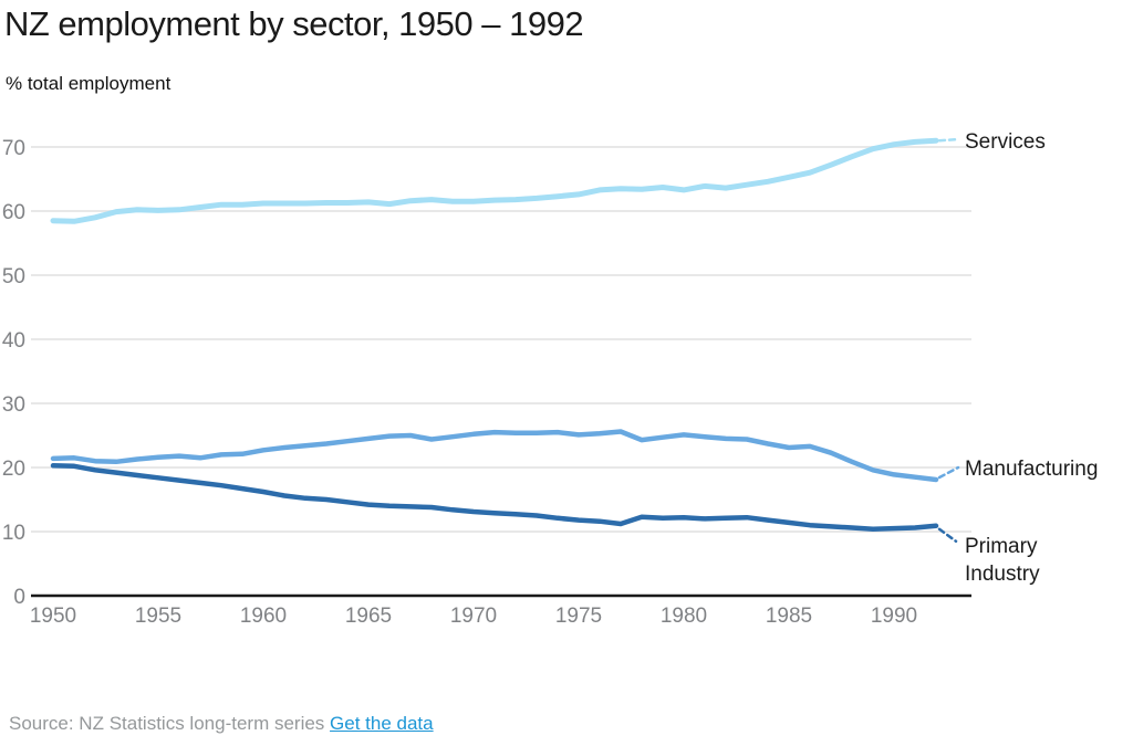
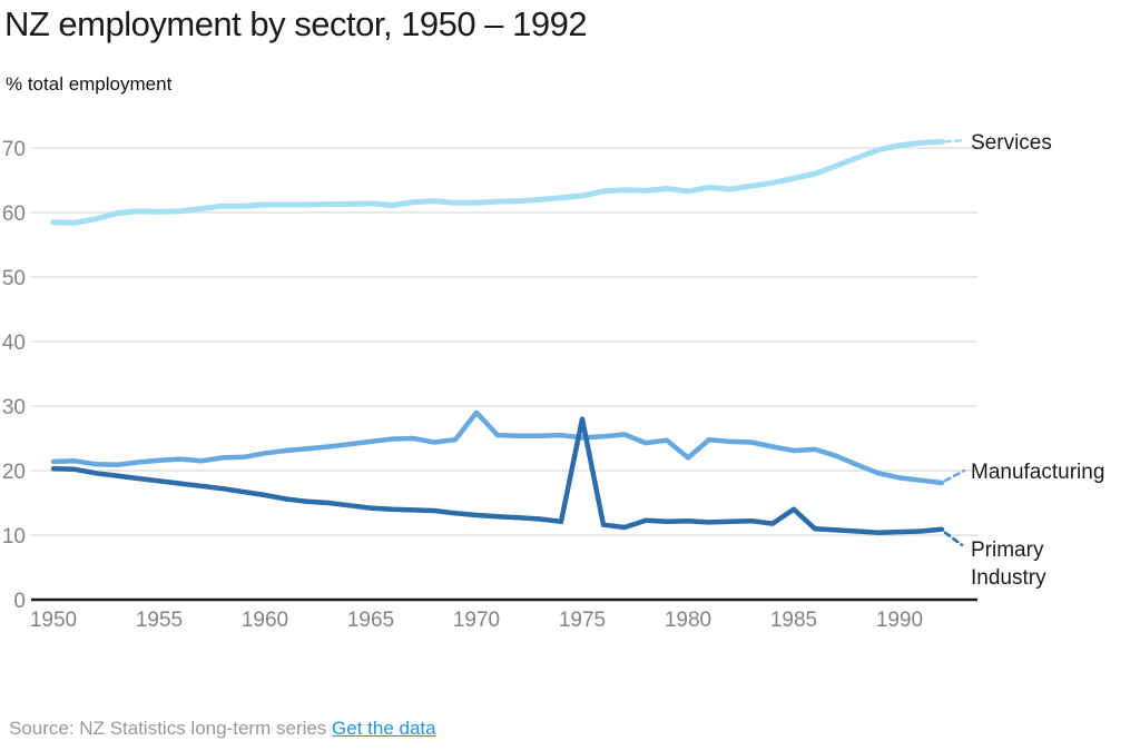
Manufacturing/1970: 25 -> 29
Primary Industry/1975: 12 -> 28
Manufacturing/1980: 25 -> 22
Primary Industry/1985: 11 -> 14
